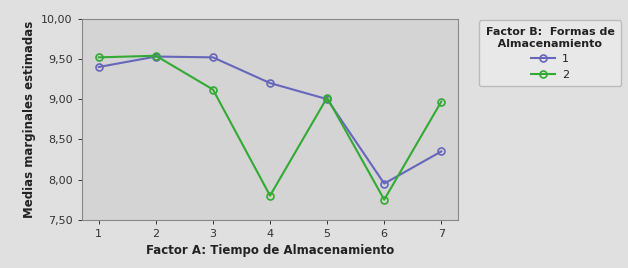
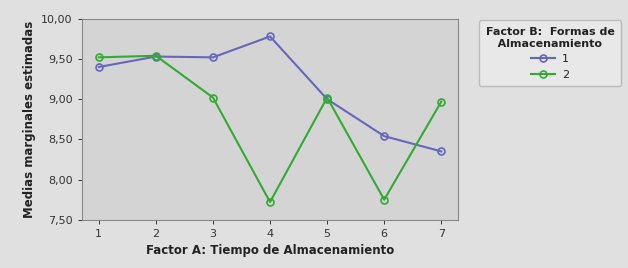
2/3: 9,12 -> 9,02
1/4: 9,20 -> 9,78
2/4: 7,80 -> 7,72
1/6: 7,95 -> 8,54
